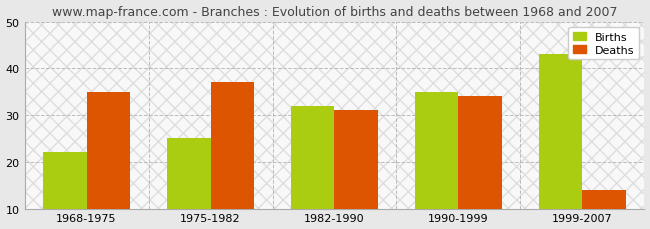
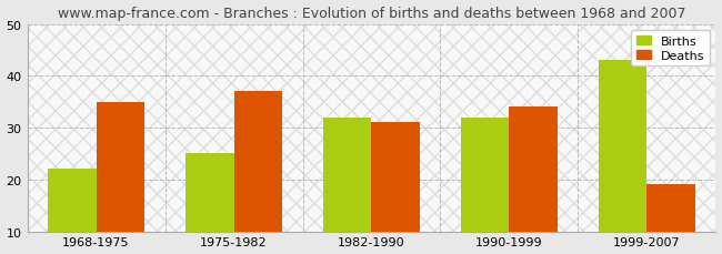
Births/1990-1999: 35 -> 32
Deaths/1999-2007: 14 -> 19
